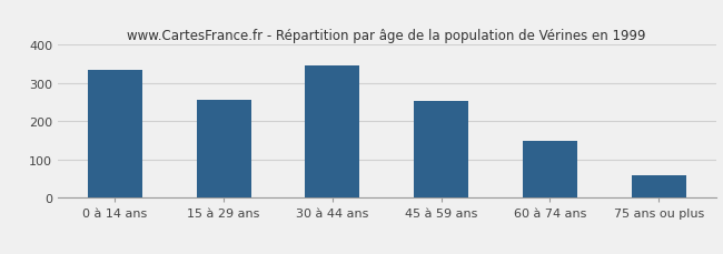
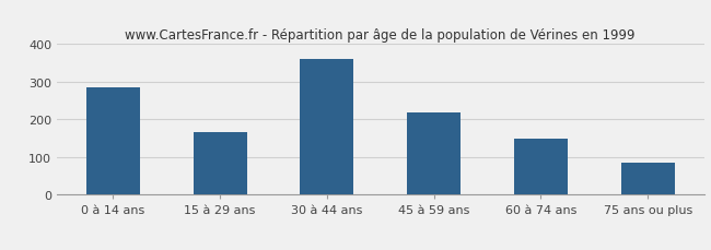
0 à 14 ans: 335 -> 285
15 à 29 ans: 255 -> 165
30 à 44 ans: 345 -> 360
45 à 59 ans: 252 -> 220
75 ans ou plus: 58 -> 85
